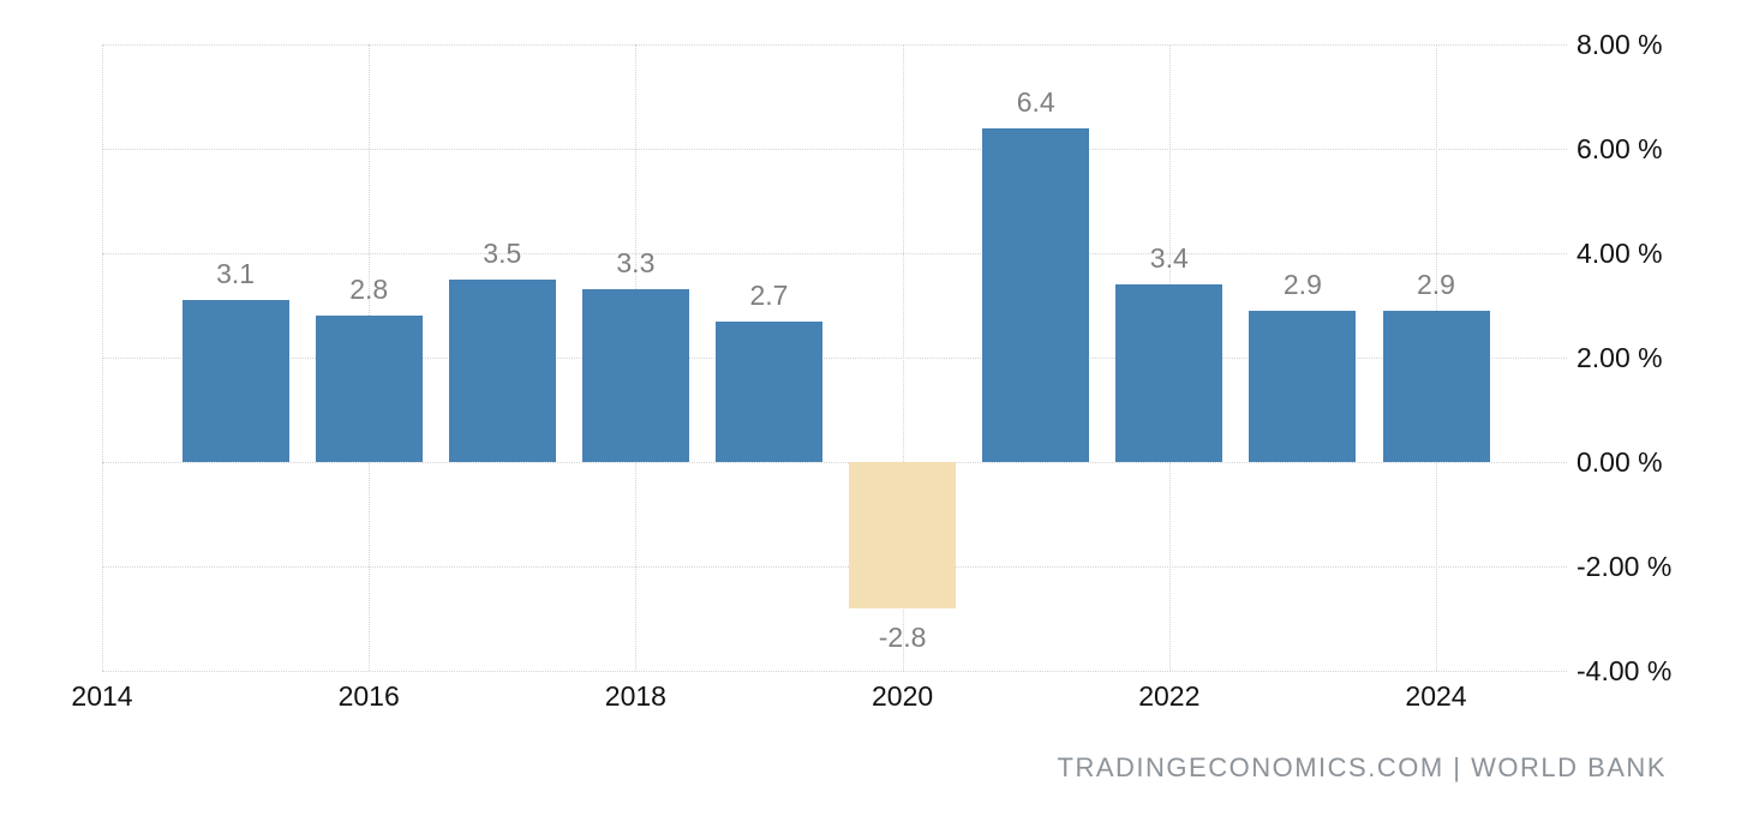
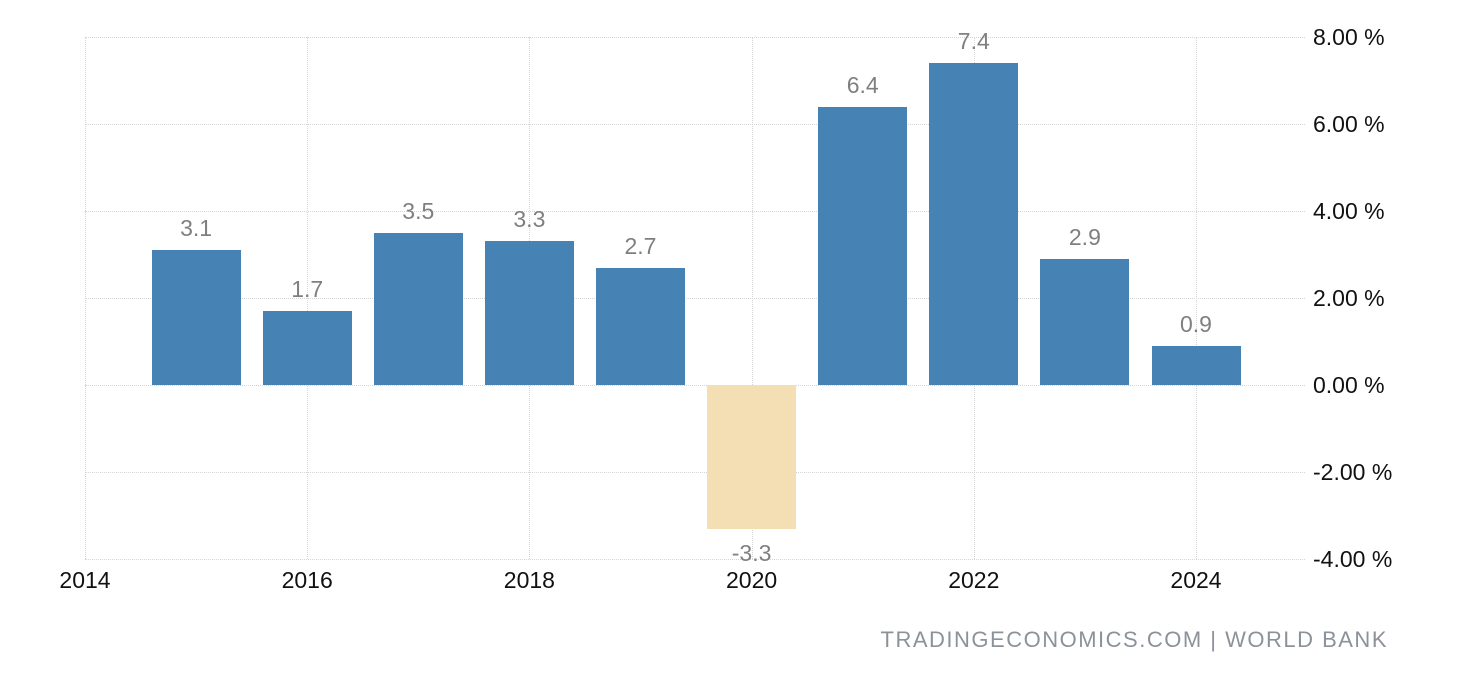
2016: 2.8 -> 1.7
2020: -2.8 -> -3.3
2022: 3.4 -> 7.4
2024: 2.9 -> 0.9
